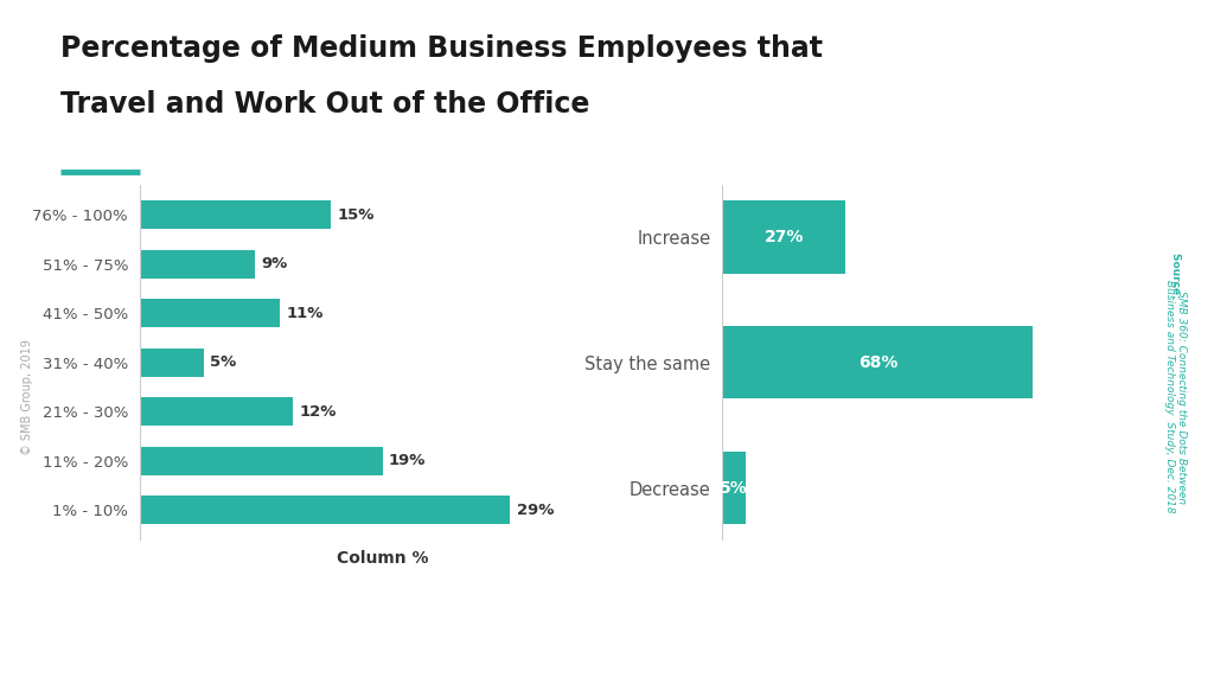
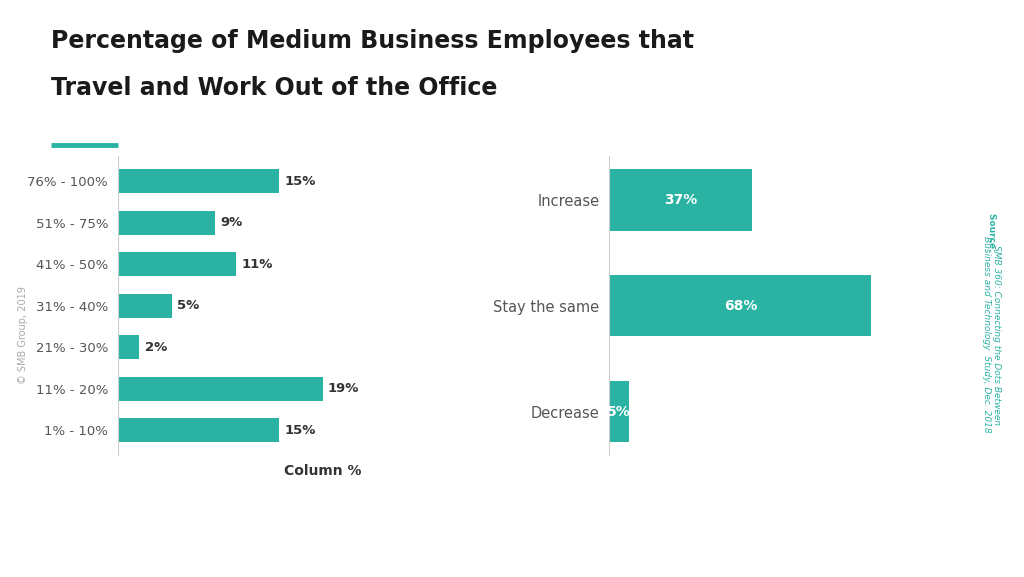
21% - 30%: 12% -> 2%
1% - 10%: 29% -> 15%
Increase: 27% -> 37%
